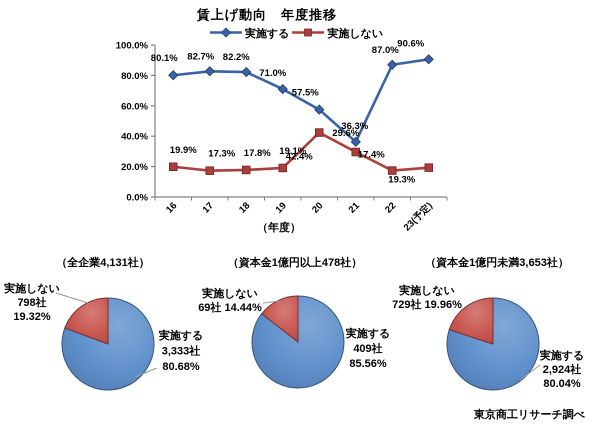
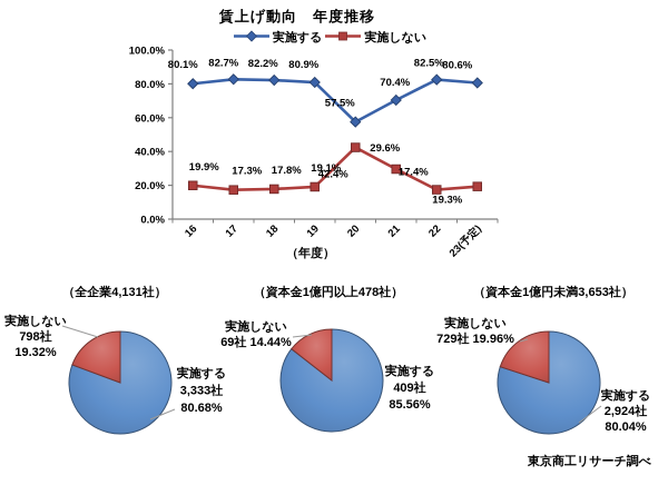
賃上げ動向 年度推移/実施する/19: 71.0% -> 80.9%
賃上げ動向 年度推移/実施する/21: 36.3% -> 70.4%
賃上げ動向 年度推移/実施する/22: 87.0% -> 82.5%
賃上げ動向 年度推移/実施する/23(予定): 90.6% -> 80.6%
